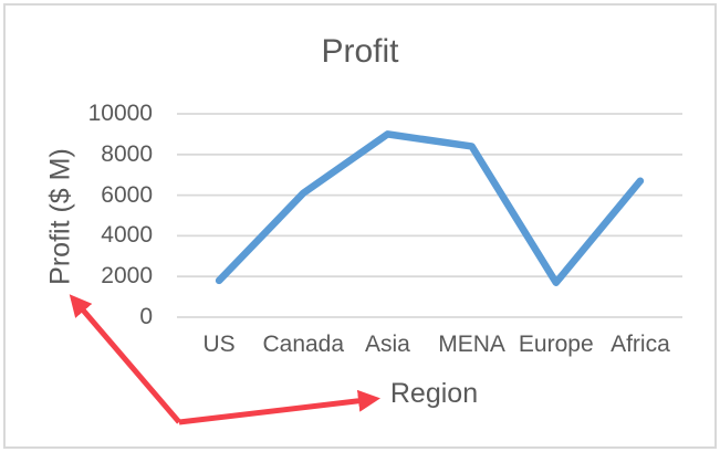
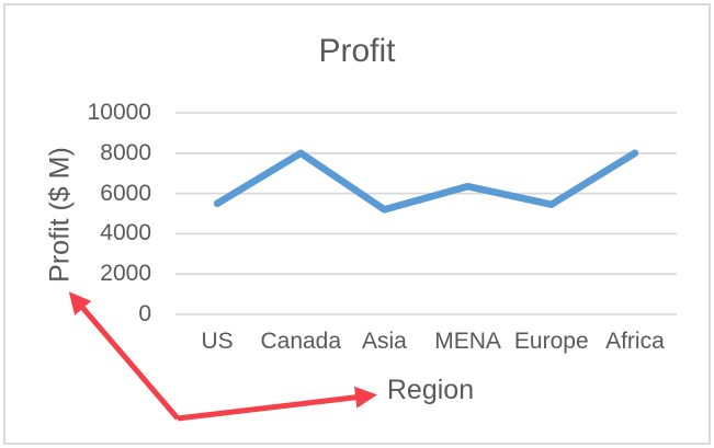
US: 1800 -> 5500
Canada: 6100 -> 8000
Asia: 9000 -> 5200
MENA: 8400 -> 6400
Europe: 1700 -> 5400
Africa: 6700 -> 8000
